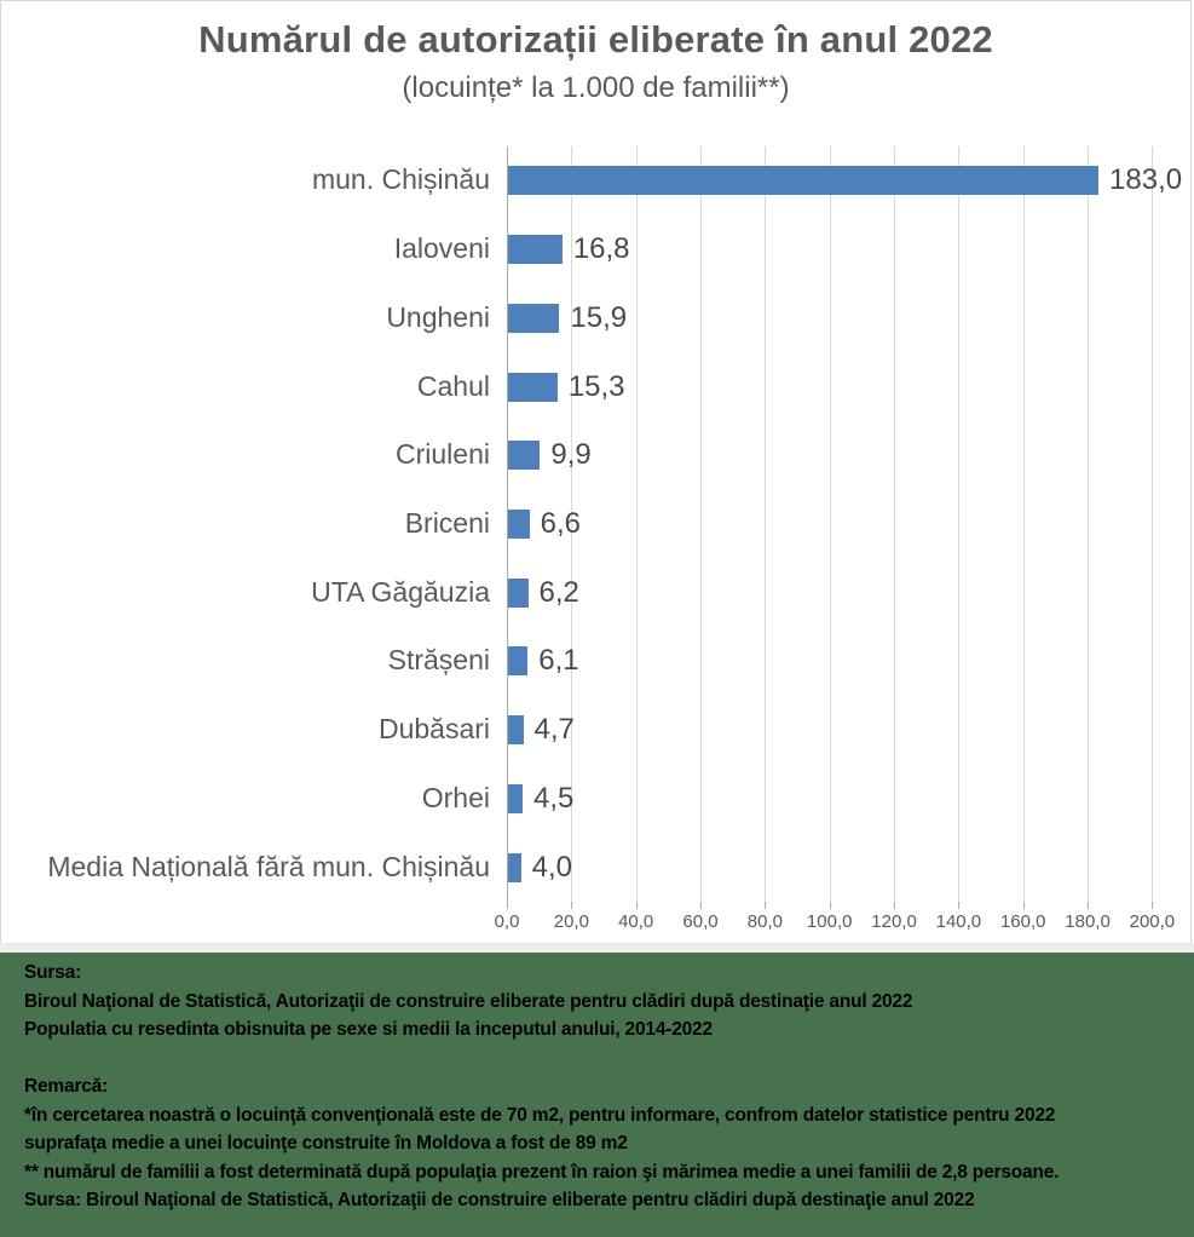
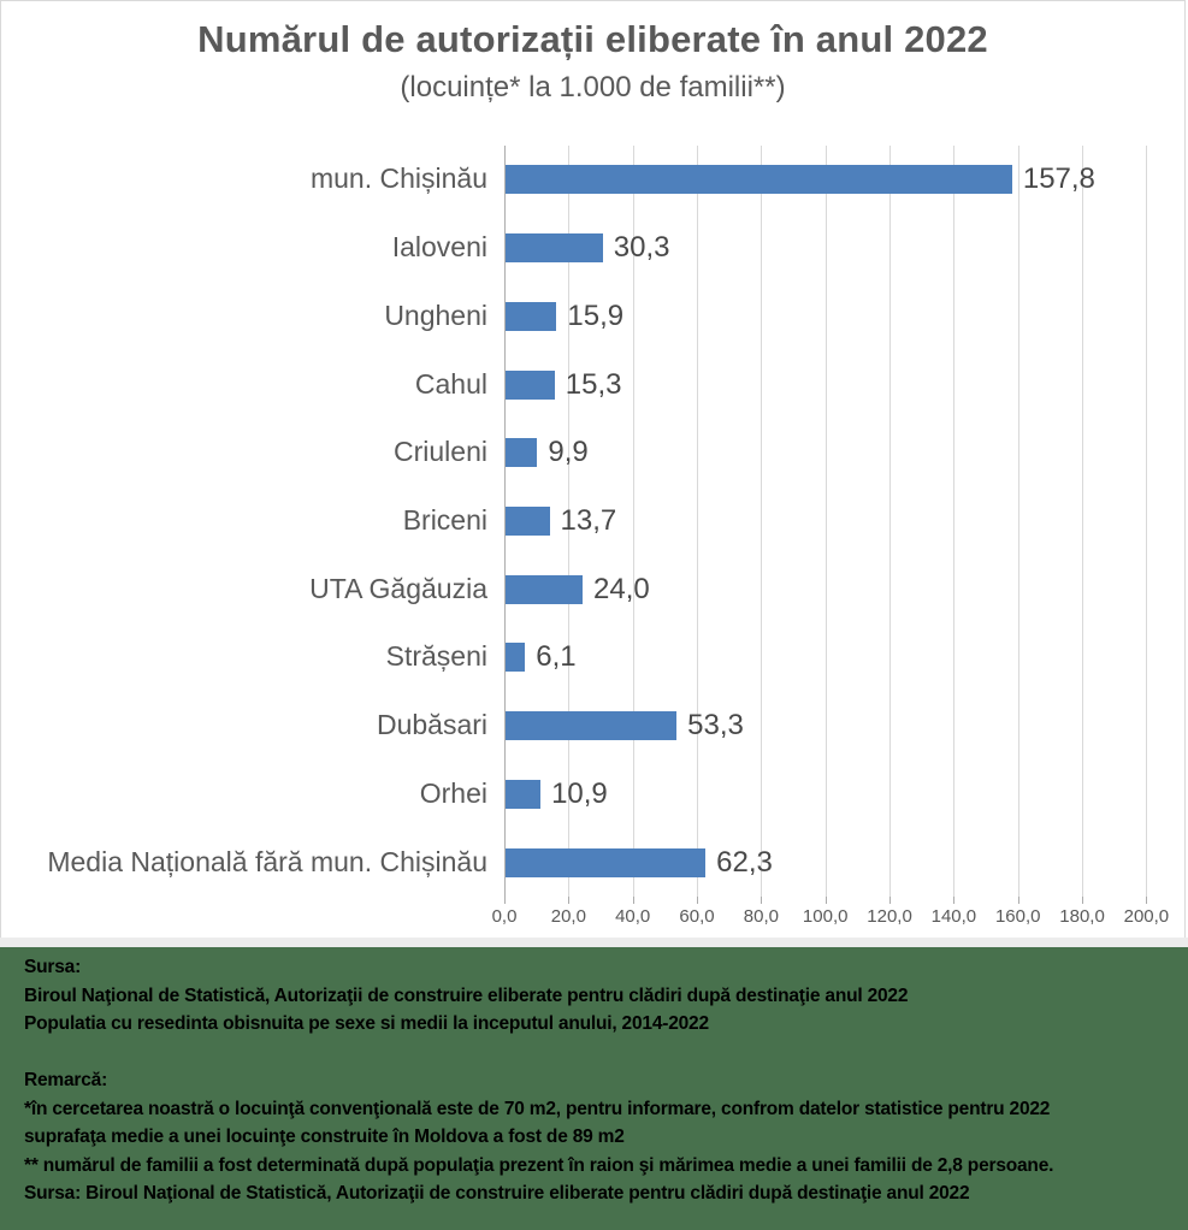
mun. Chișinău: 183,0 -> 157,8
Ialoveni: 16,8 -> 30,3
Briceni: 6,6 -> 13,7
UTA Găgăuzia: 6,2 -> 24,0
Dubăsari: 4,7 -> 53,3
Orhei: 4,5 -> 10,9
Media Națională fără mun. Chișinău: 4,0 -> 62,3
